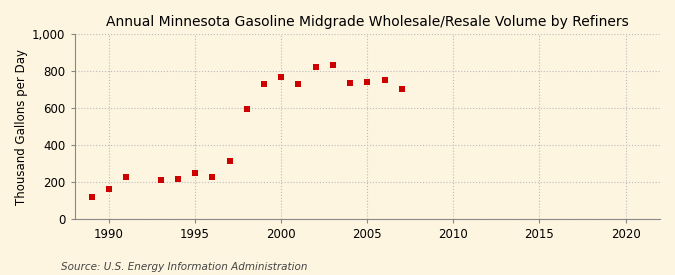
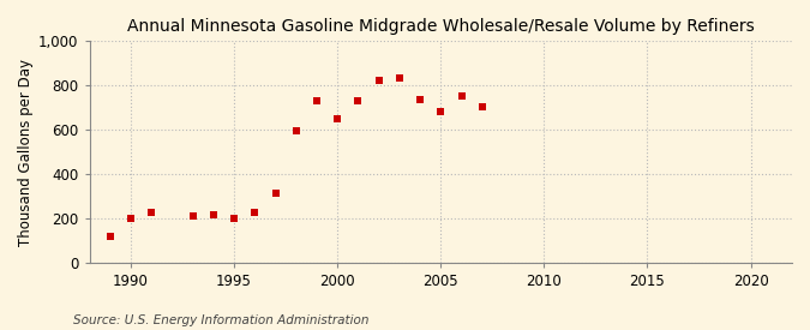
1990: 160 -> 200
1995: 250 -> 200
2000: 770 -> 650
2005: 740 -> 680
